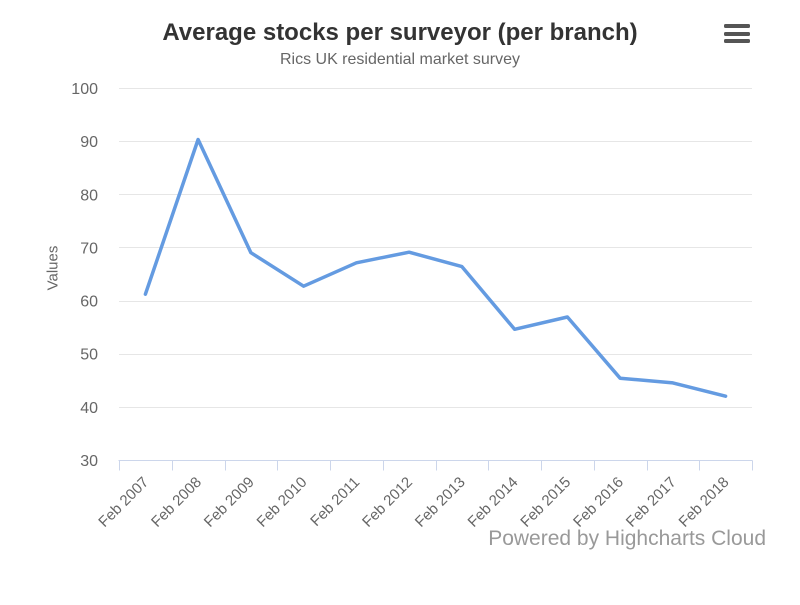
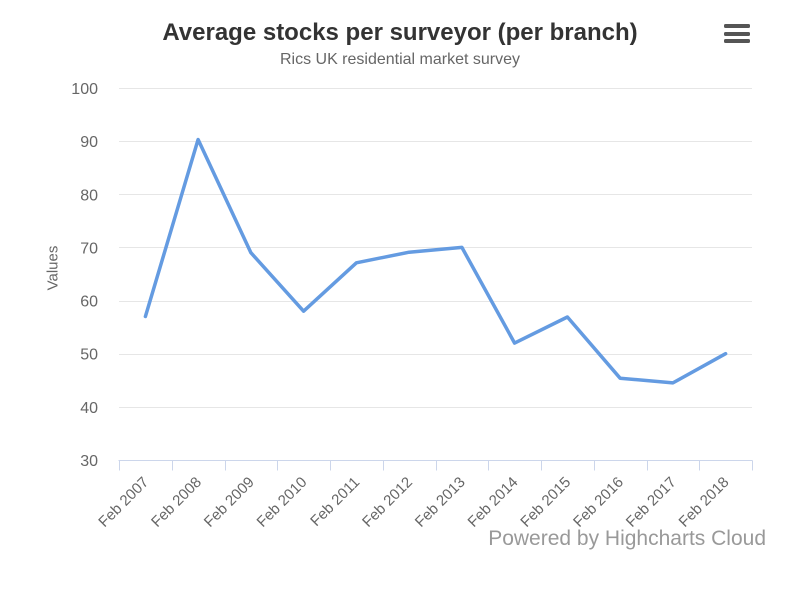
Feb 2007: 61 -> 57
Feb 2010: 63 -> 58
Feb 2013: 66 -> 70
Feb 2014: 55 -> 52
Feb 2018: 42 -> 50
